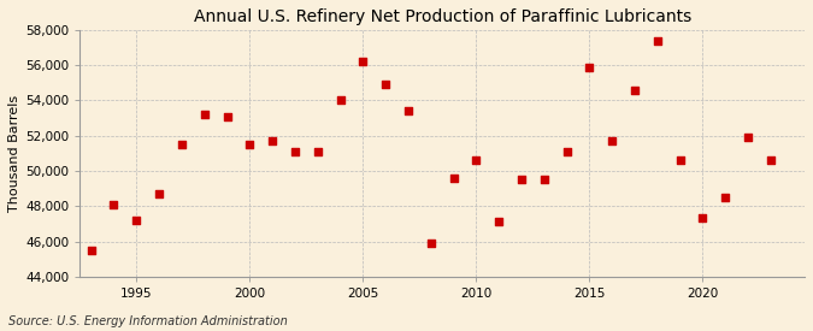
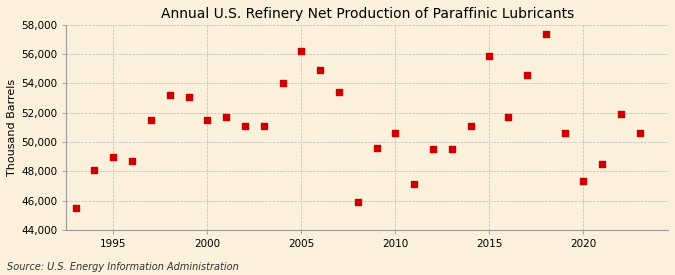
1995: 47,200 -> 49,000
